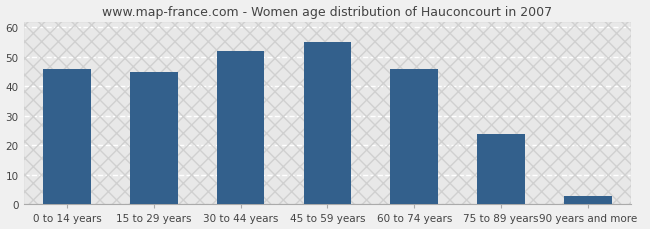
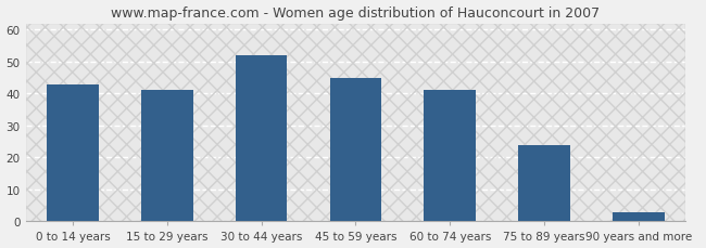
0 to 14 years: 46 -> 43
15 to 29 years: 45 -> 41
45 to 59 years: 55 -> 45
60 to 74 years: 46 -> 41
